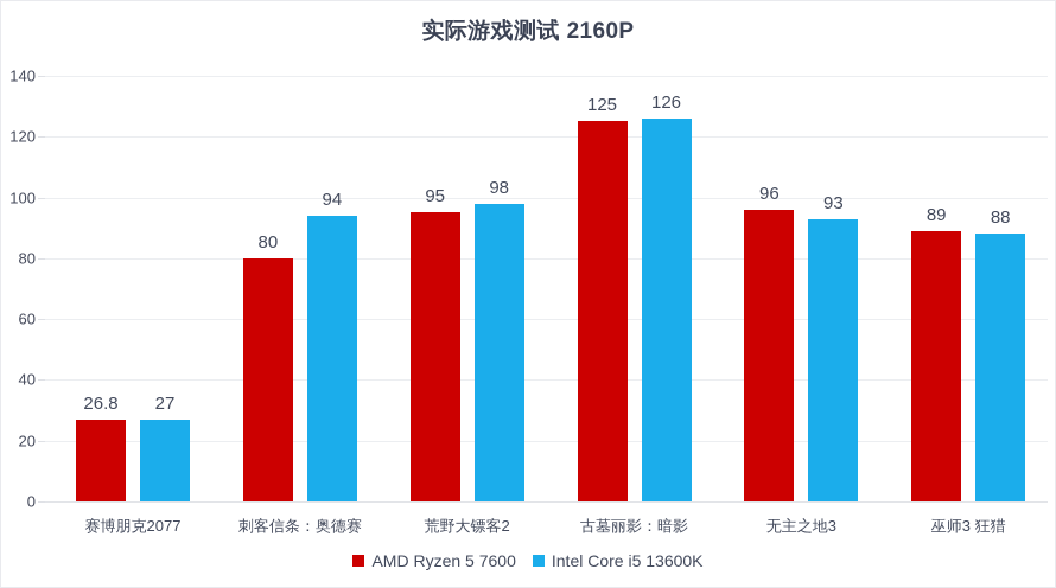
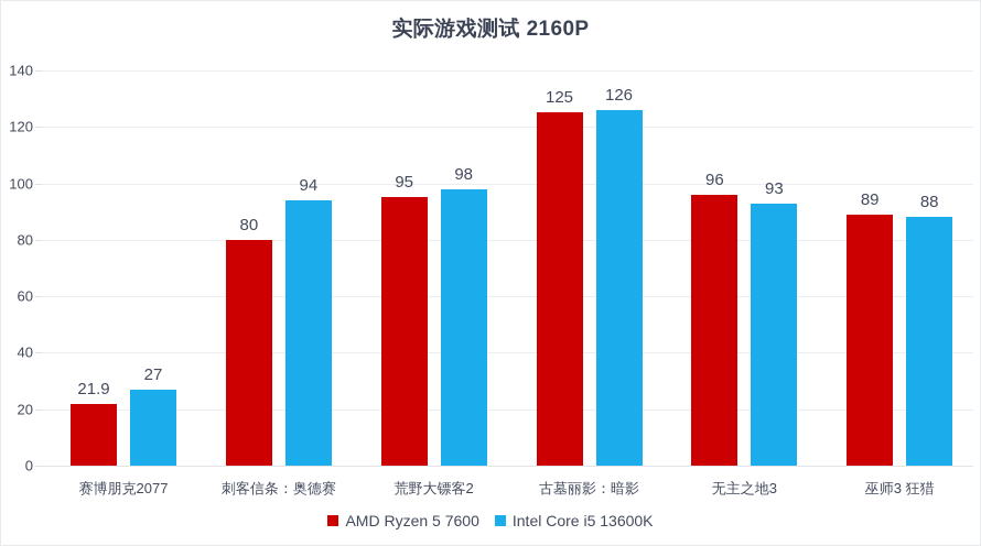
AMD Ryzen 5 7600/赛博朋克2077: 26.8 -> 21.9
